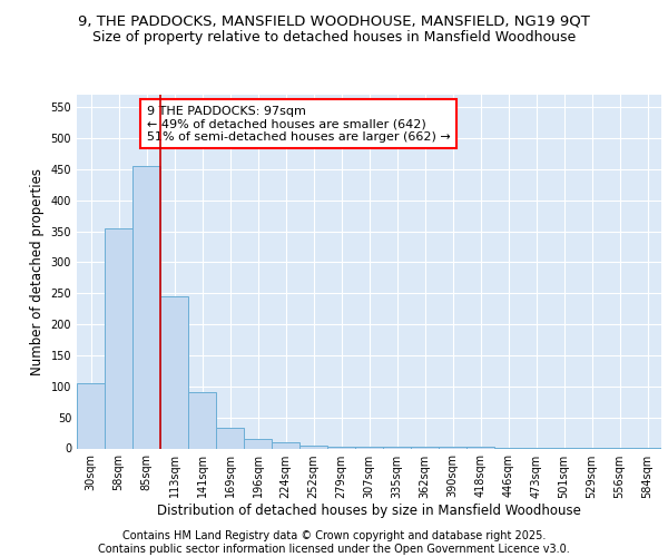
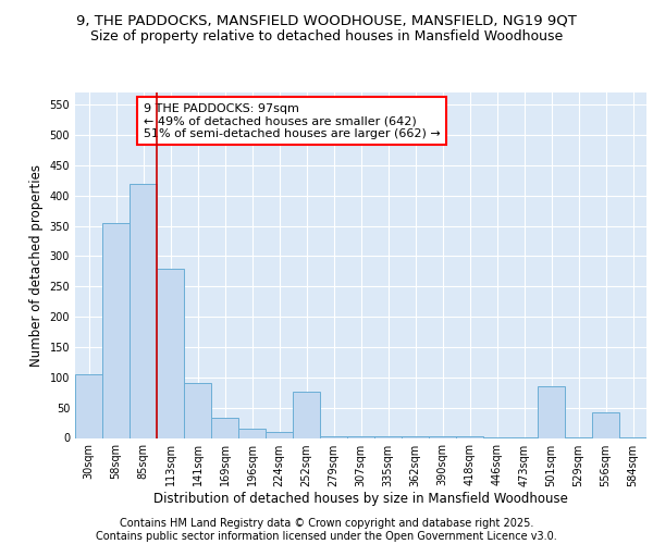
85sqm: 455 -> 420
113sqm: 245 -> 280
252sqm: 5 -> 76
501sqm: 1 -> 86
556sqm: 1 -> 42
